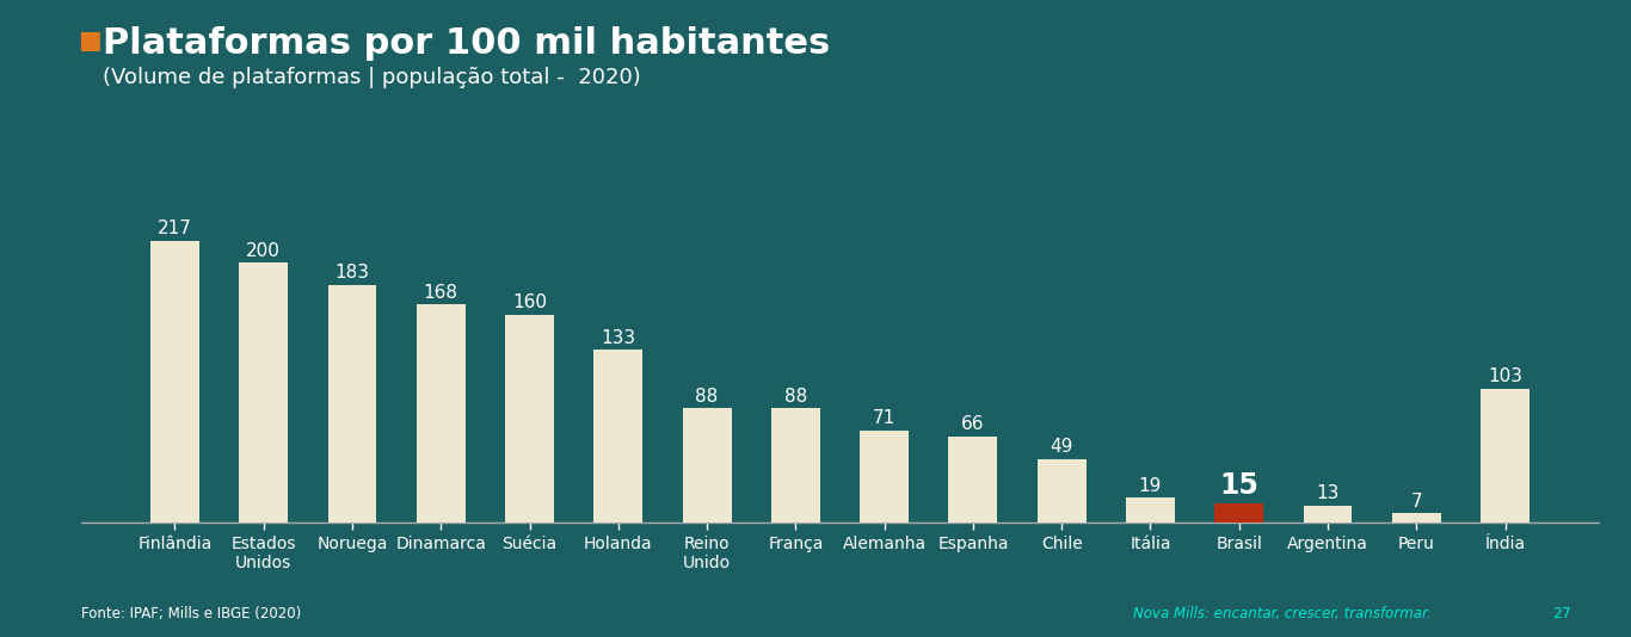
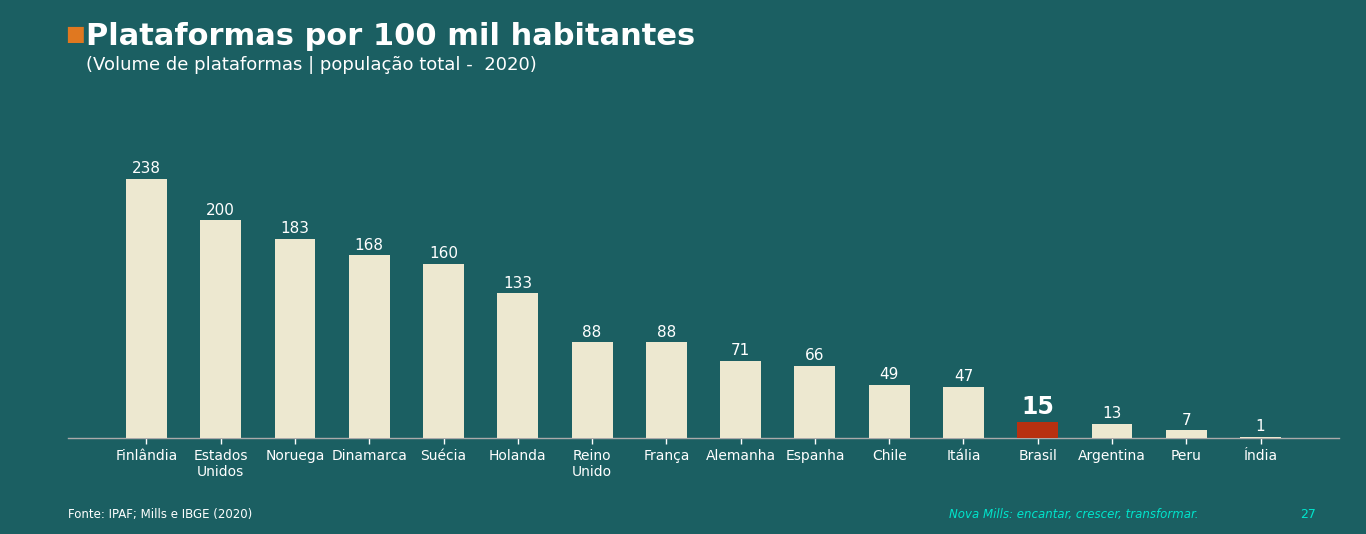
Finlândia: 217 -> 238
Itália: 19 -> 47
Índia: 103 -> 1
